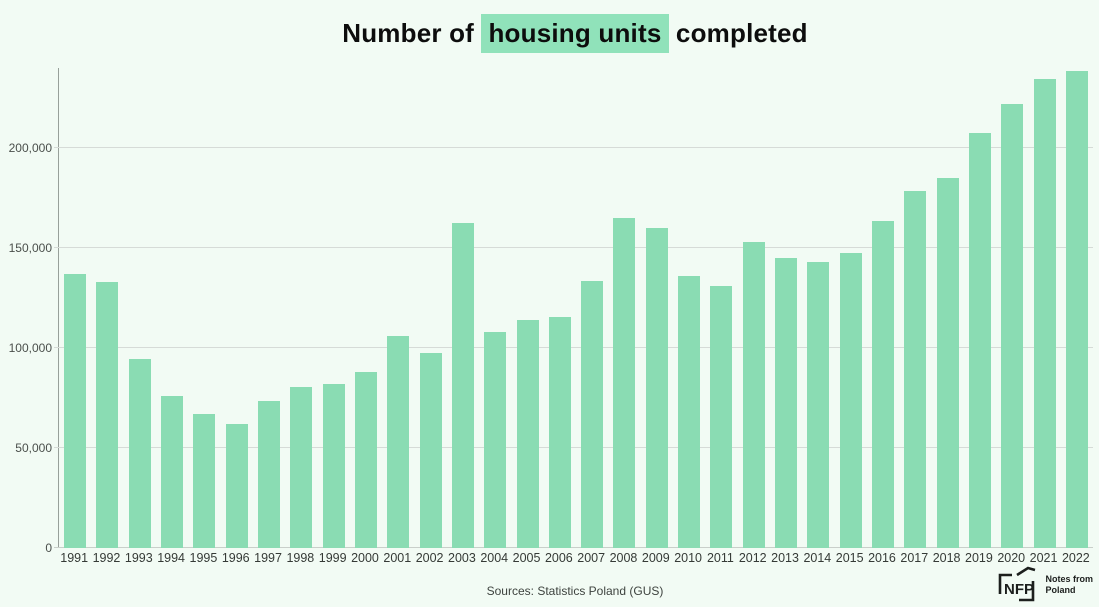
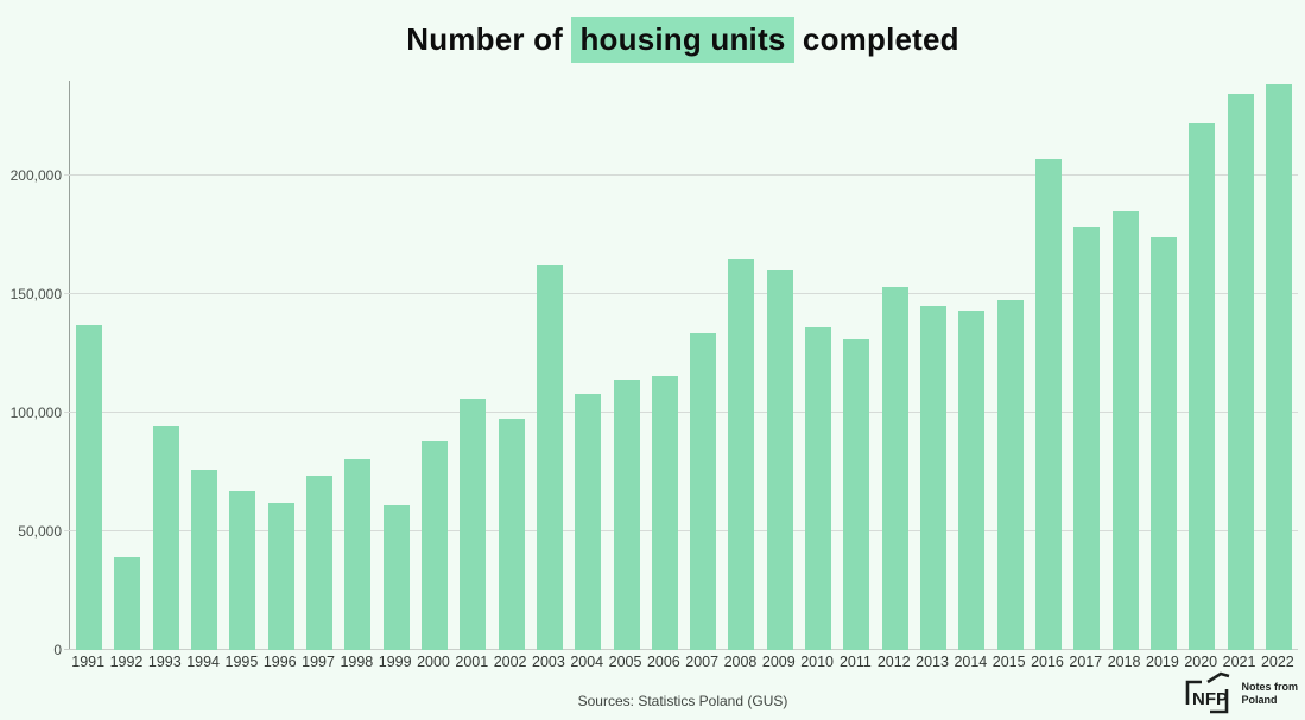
1992: 133000 -> 39000
1999: 82000 -> 61000
2016: 163000 -> 207000
2019: 208000 -> 174000
